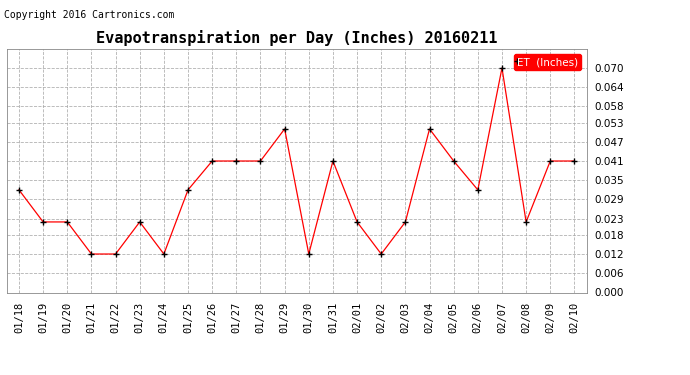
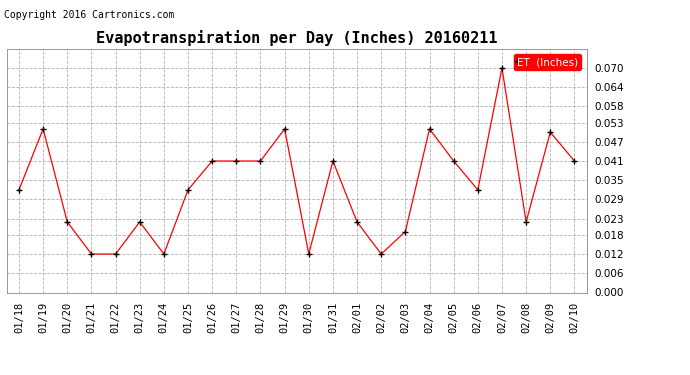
01/19: 0.022 -> 0.051
02/03: 0.022 -> 0.019
02/09: 0.041 -> 0.050
